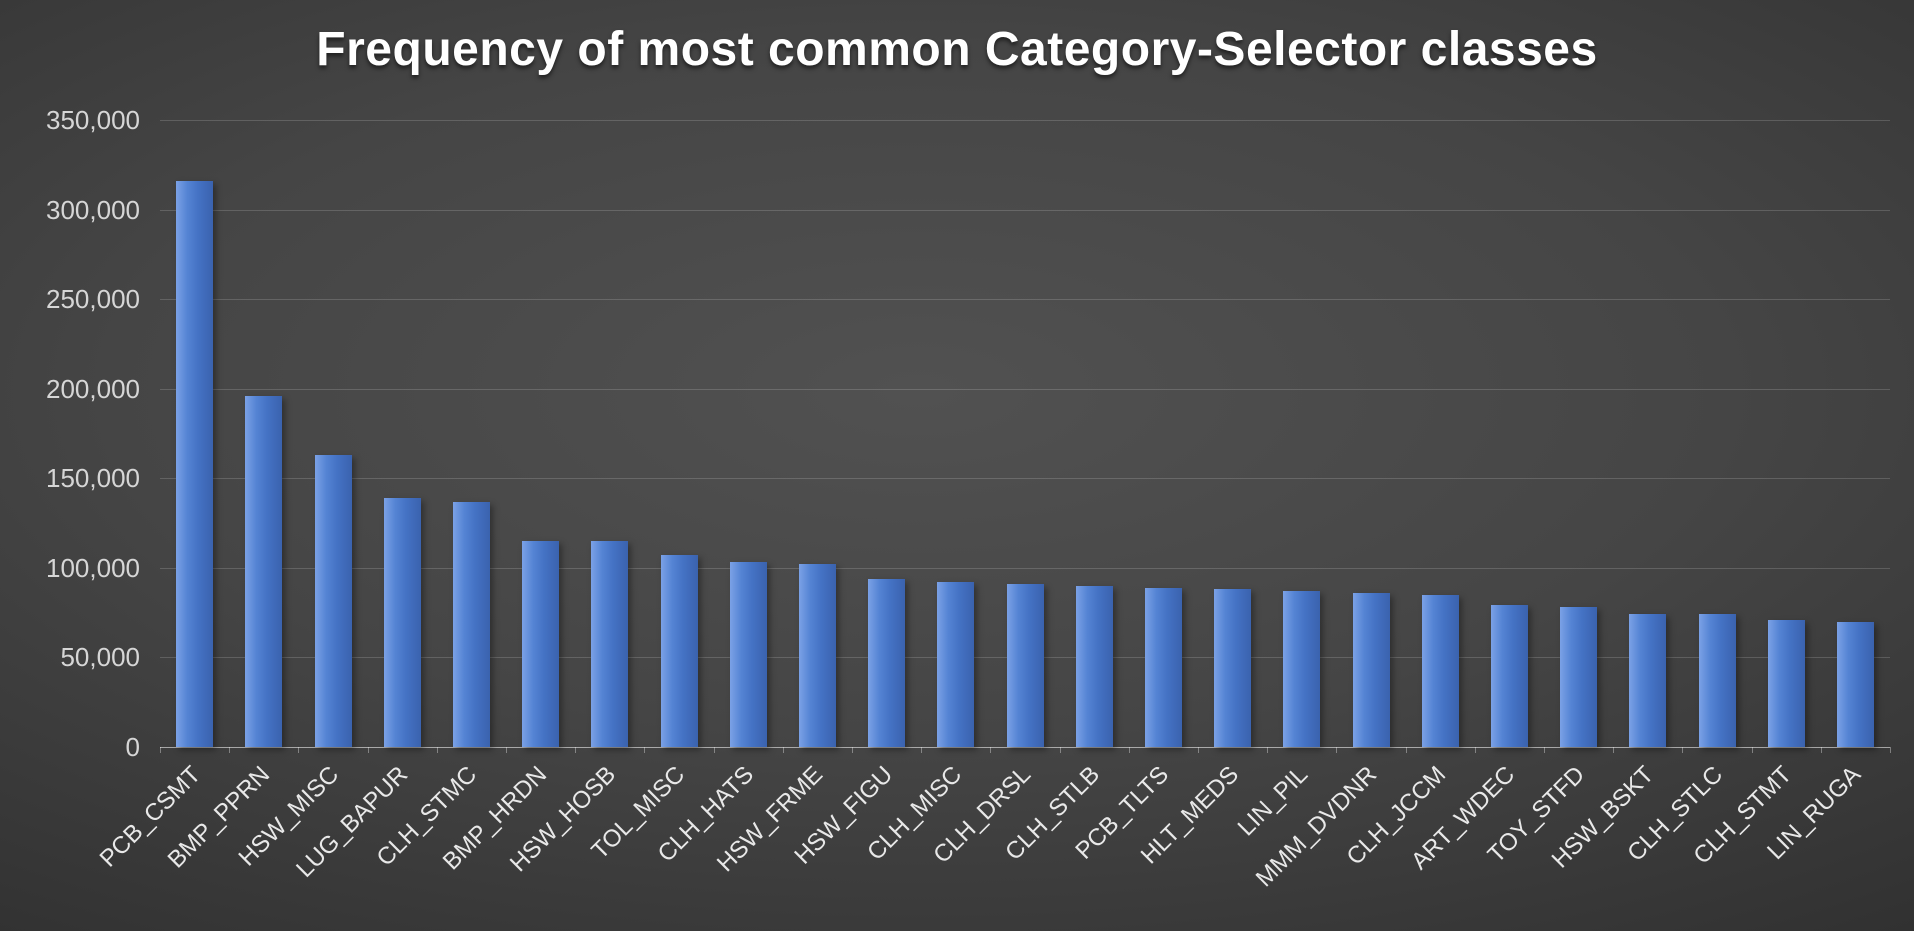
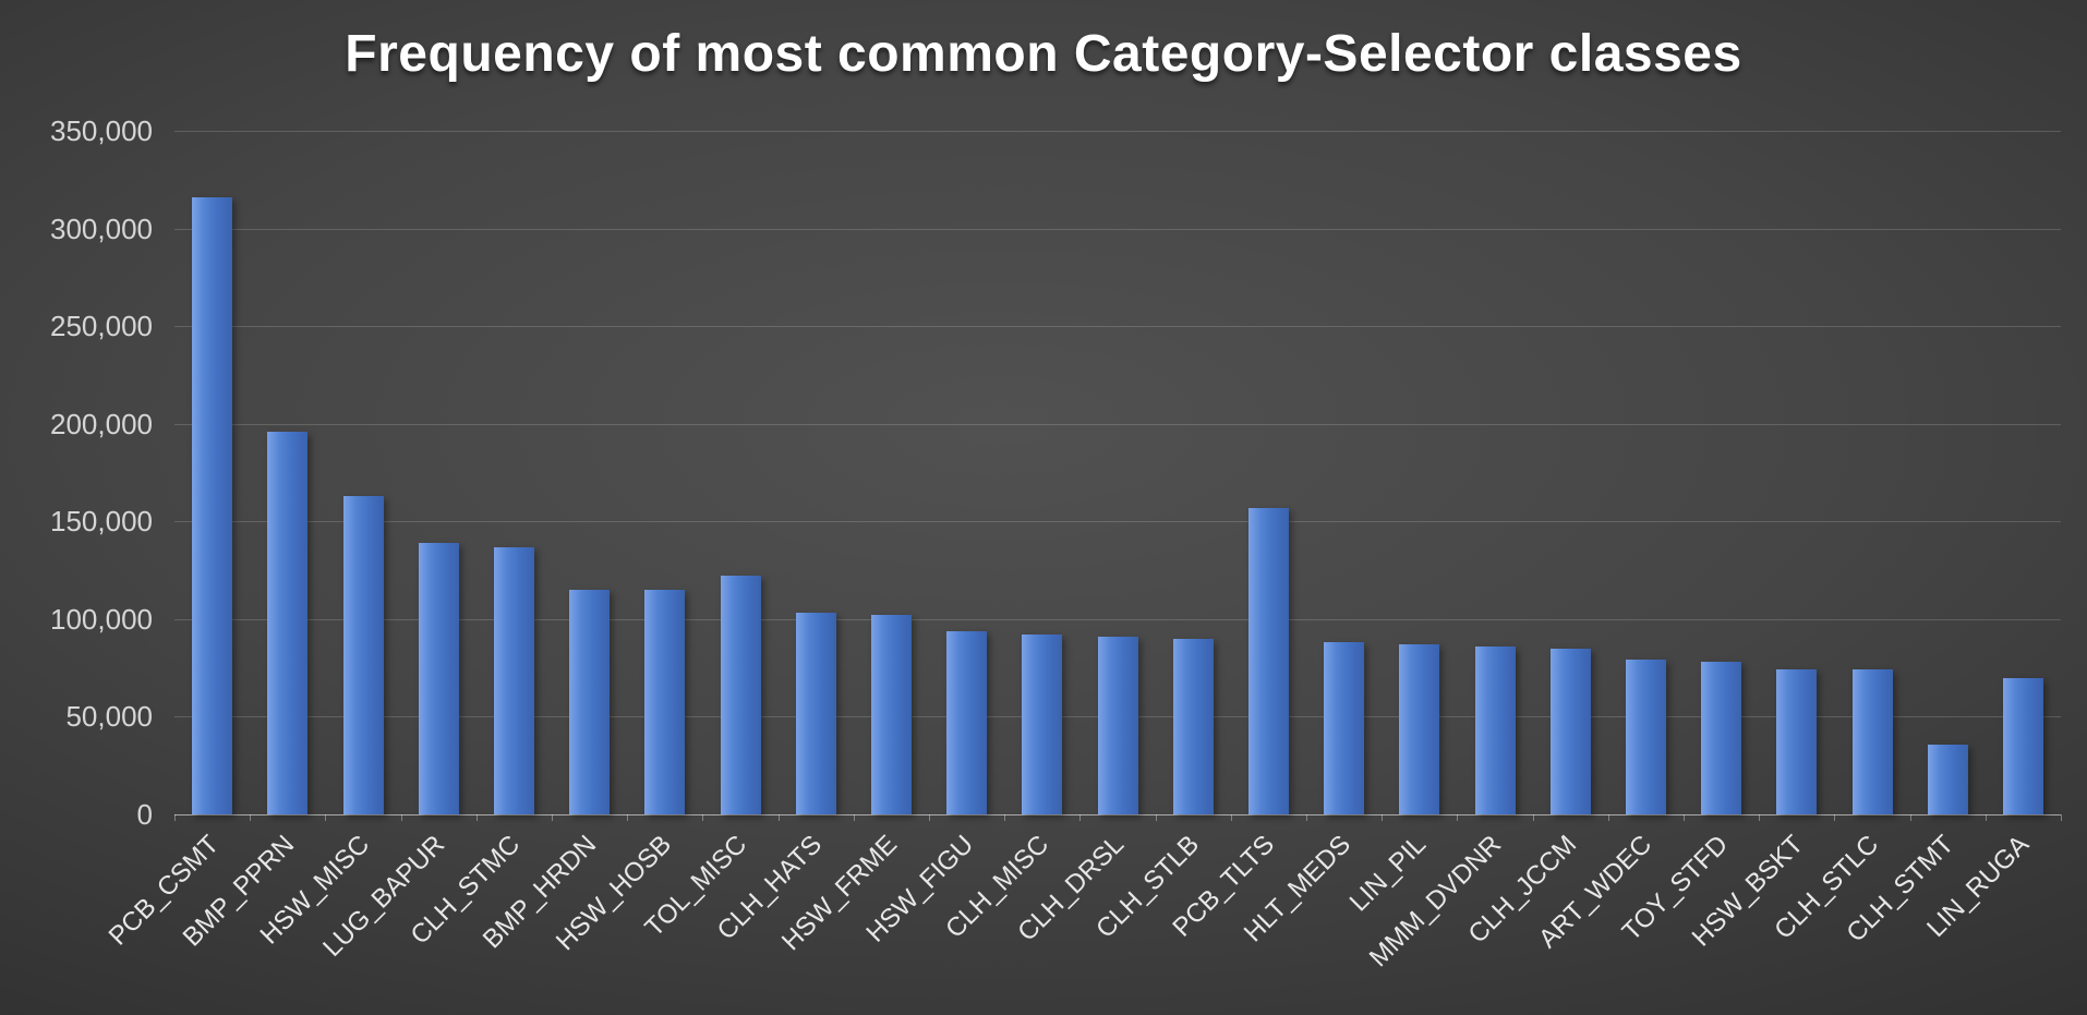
TOL_MISC: 107000 -> 122000
PCB_TLTS: 89000 -> 157000
CLH_STMT: 71000 -> 36000
